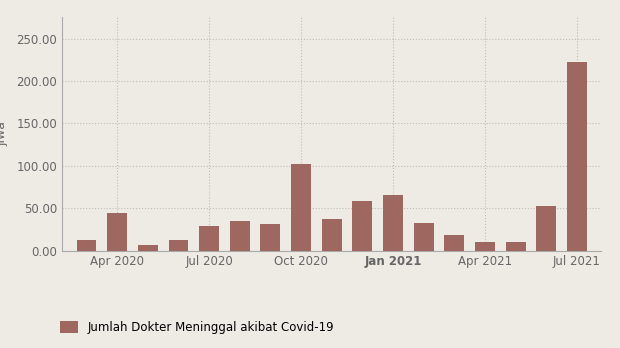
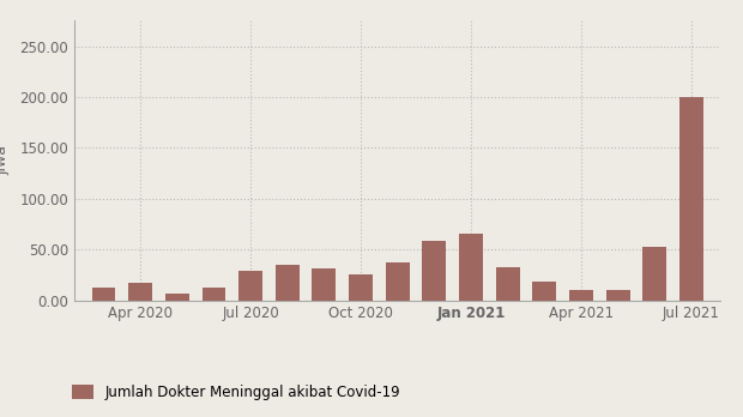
Apr 2020: 44 -> 17
Oct 2020: 102 -> 26
Jul 2021: 222 -> 200
